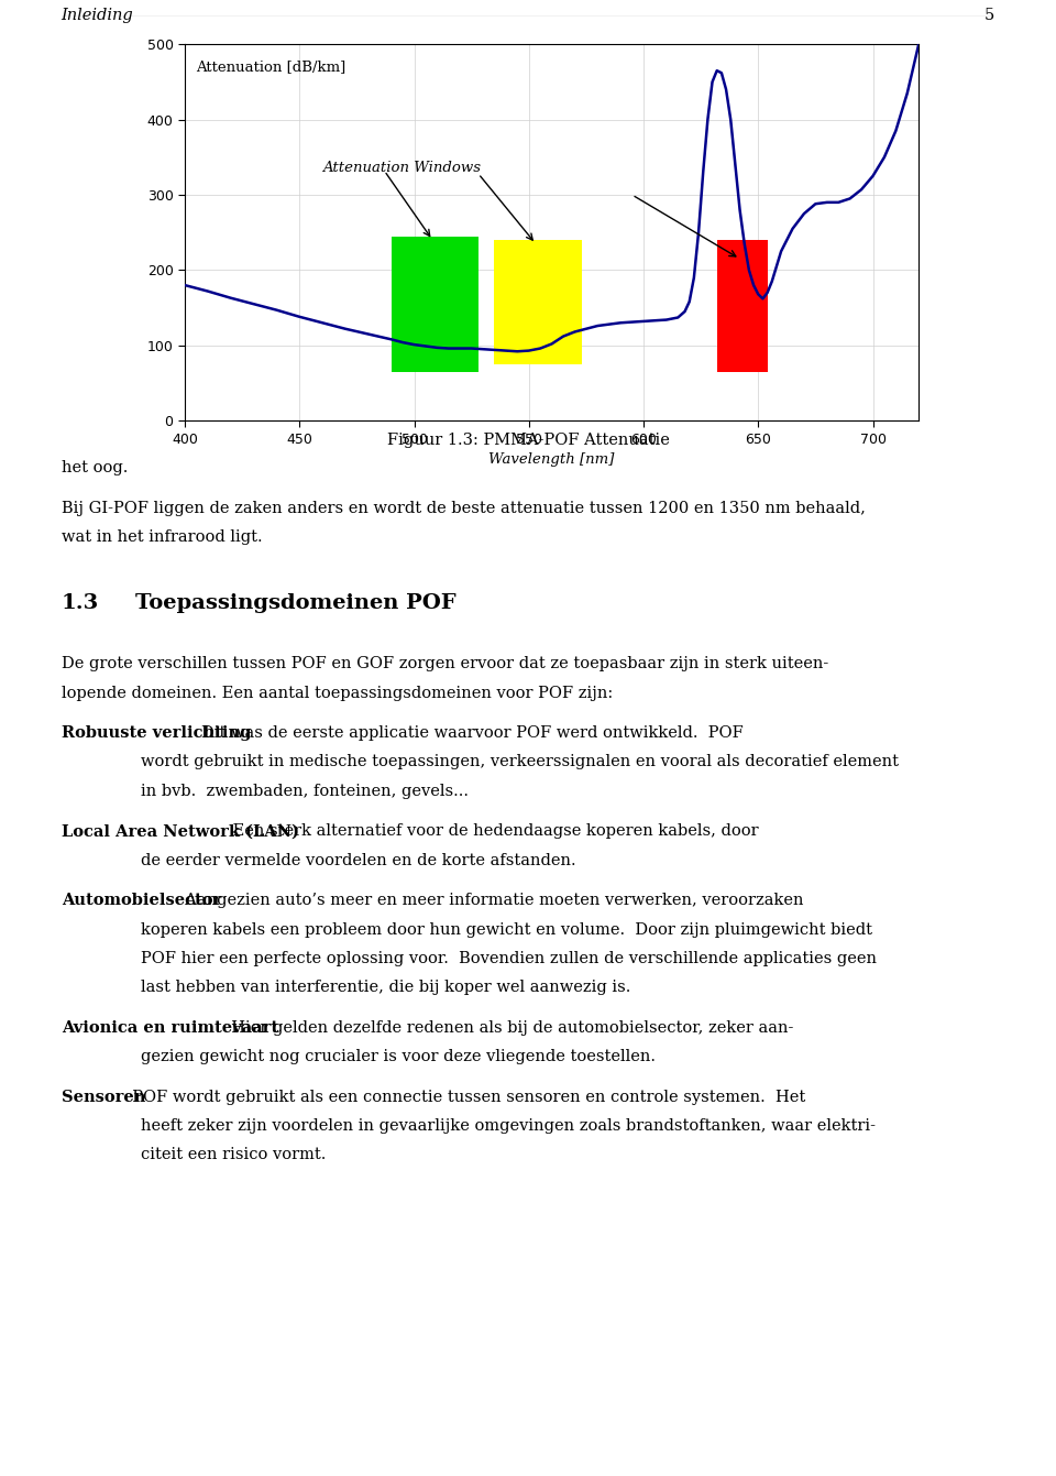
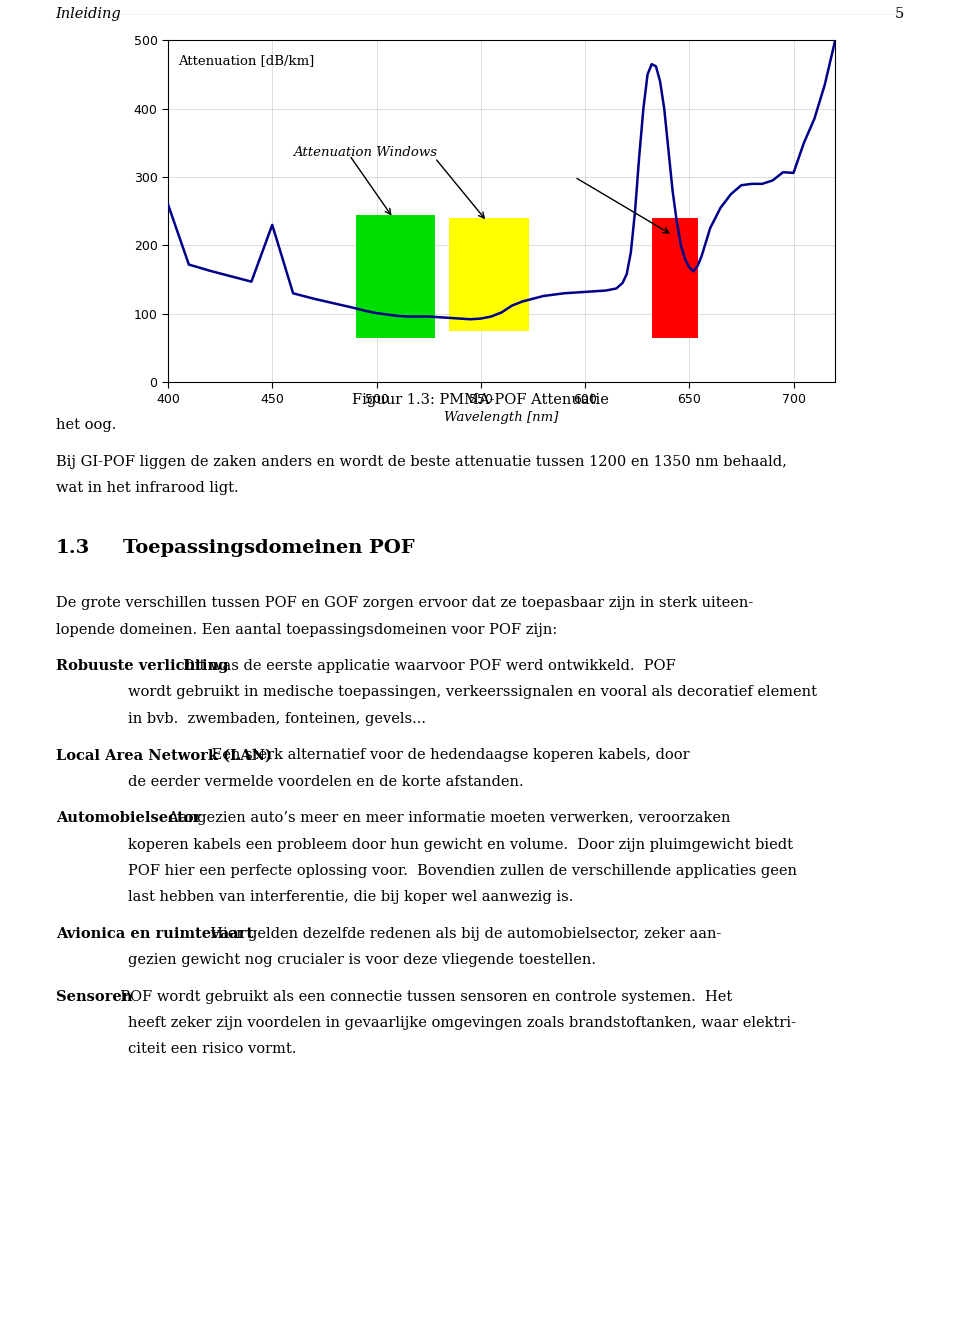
400: 180 -> 260
450: 138 -> 230
700: 325 -> 306
